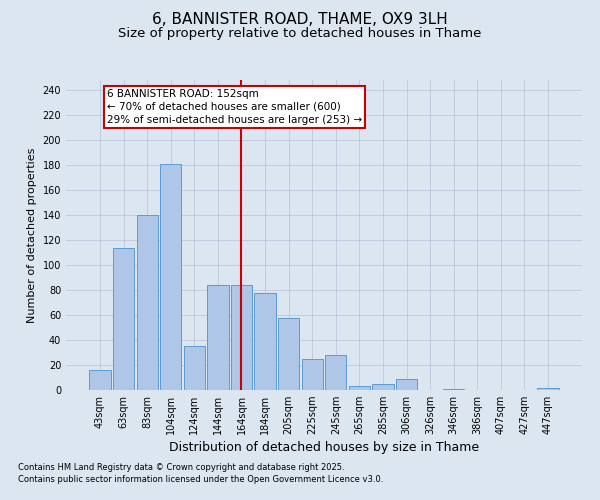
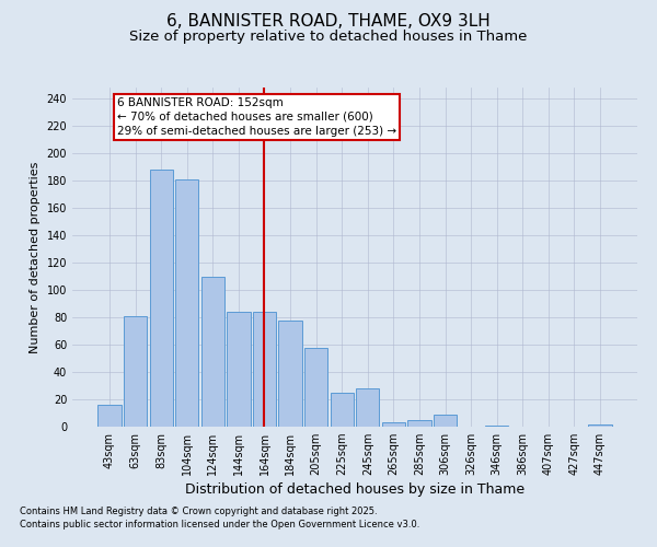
63sqm: 114 -> 81
83sqm: 140 -> 188
124sqm: 35 -> 110
